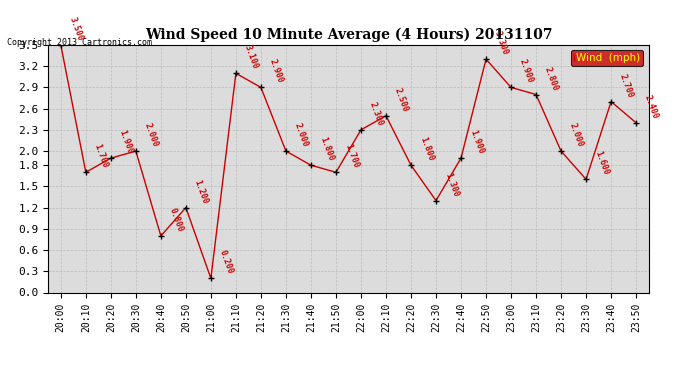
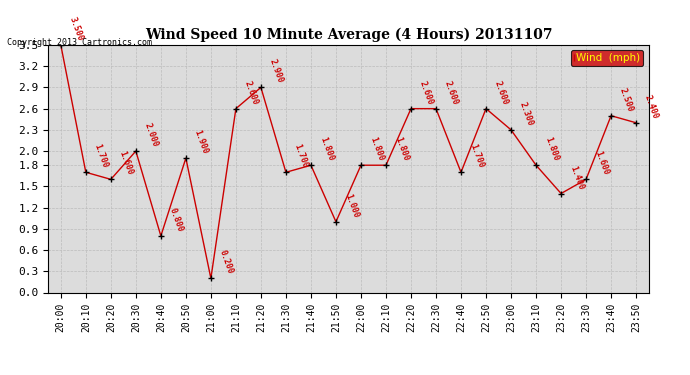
20:20: 1.900 -> 1.600
20:50: 1.200 -> 1.900
21:10: 3.100 -> 2.600
21:30: 2.000 -> 1.700
21:50: 1.700 -> 1.000
22:00: 2.300 -> 1.800
22:10: 2.500 -> 1.800
22:20: 1.800 -> 2.600
22:30: 1.300 -> 2.600
22:40: 1.900 -> 1.700
22:50: 3.3 -> 2.6
23:00: 2.900 -> 2.300
23:10: 2.800 -> 1.800
23:20: 2.000 -> 1.400
23:40: 2.700 -> 2.500
